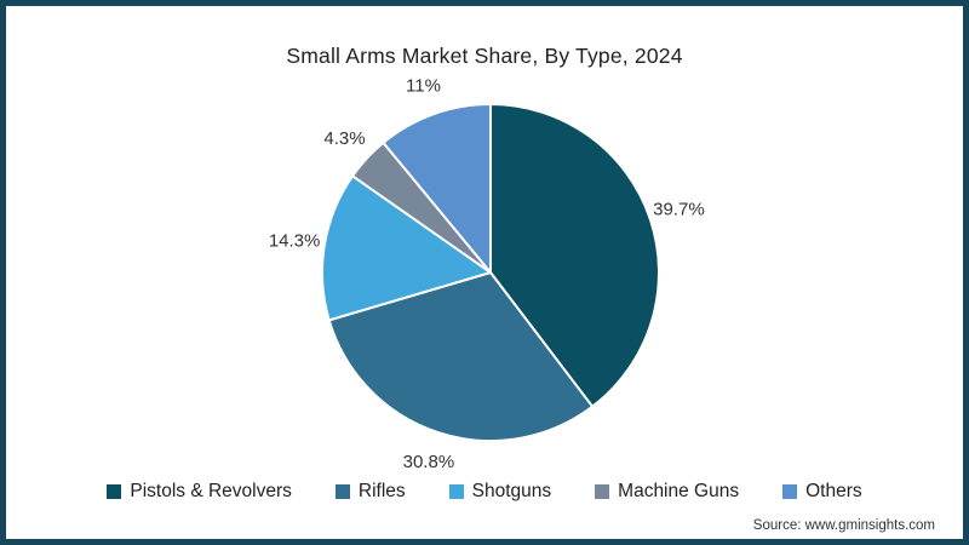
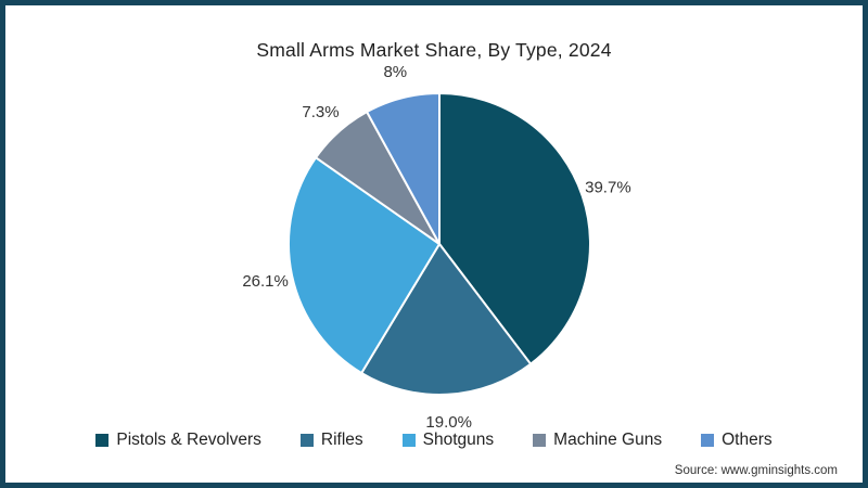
Rifles: 30.8% -> 19.0%
Shotguns: 14.3% -> 26.1%
Machine Guns: 4.3% -> 7.3%
Others: 11% -> 8%
